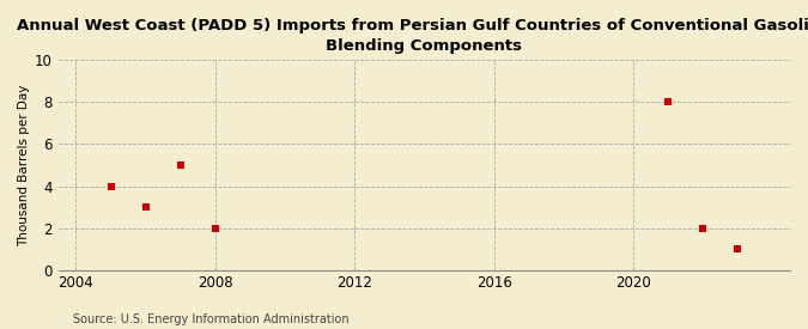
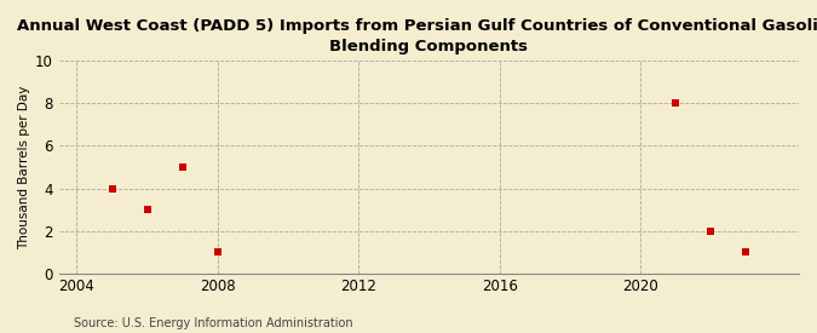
2008: 2 -> 1
